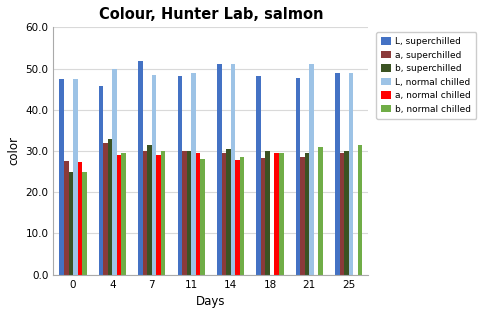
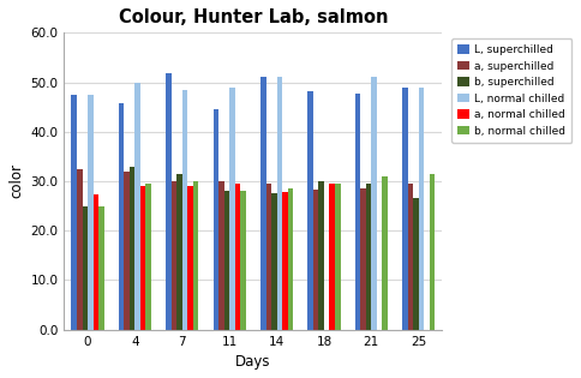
a, superchilled/0: 27.5 -> 32.5
L, superchilled/11: 48.3 -> 44.5
b, superchilled/11: 30.0 -> 28.0
b, superchilled/14: 30.5 -> 27.5
b, superchilled/25: 30.0 -> 26.5
